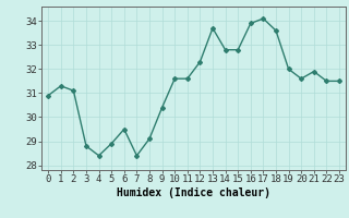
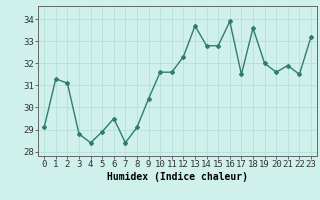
0: 30.9 -> 29.1
17: 34.1 -> 31.5
23: 31.5 -> 33.2
